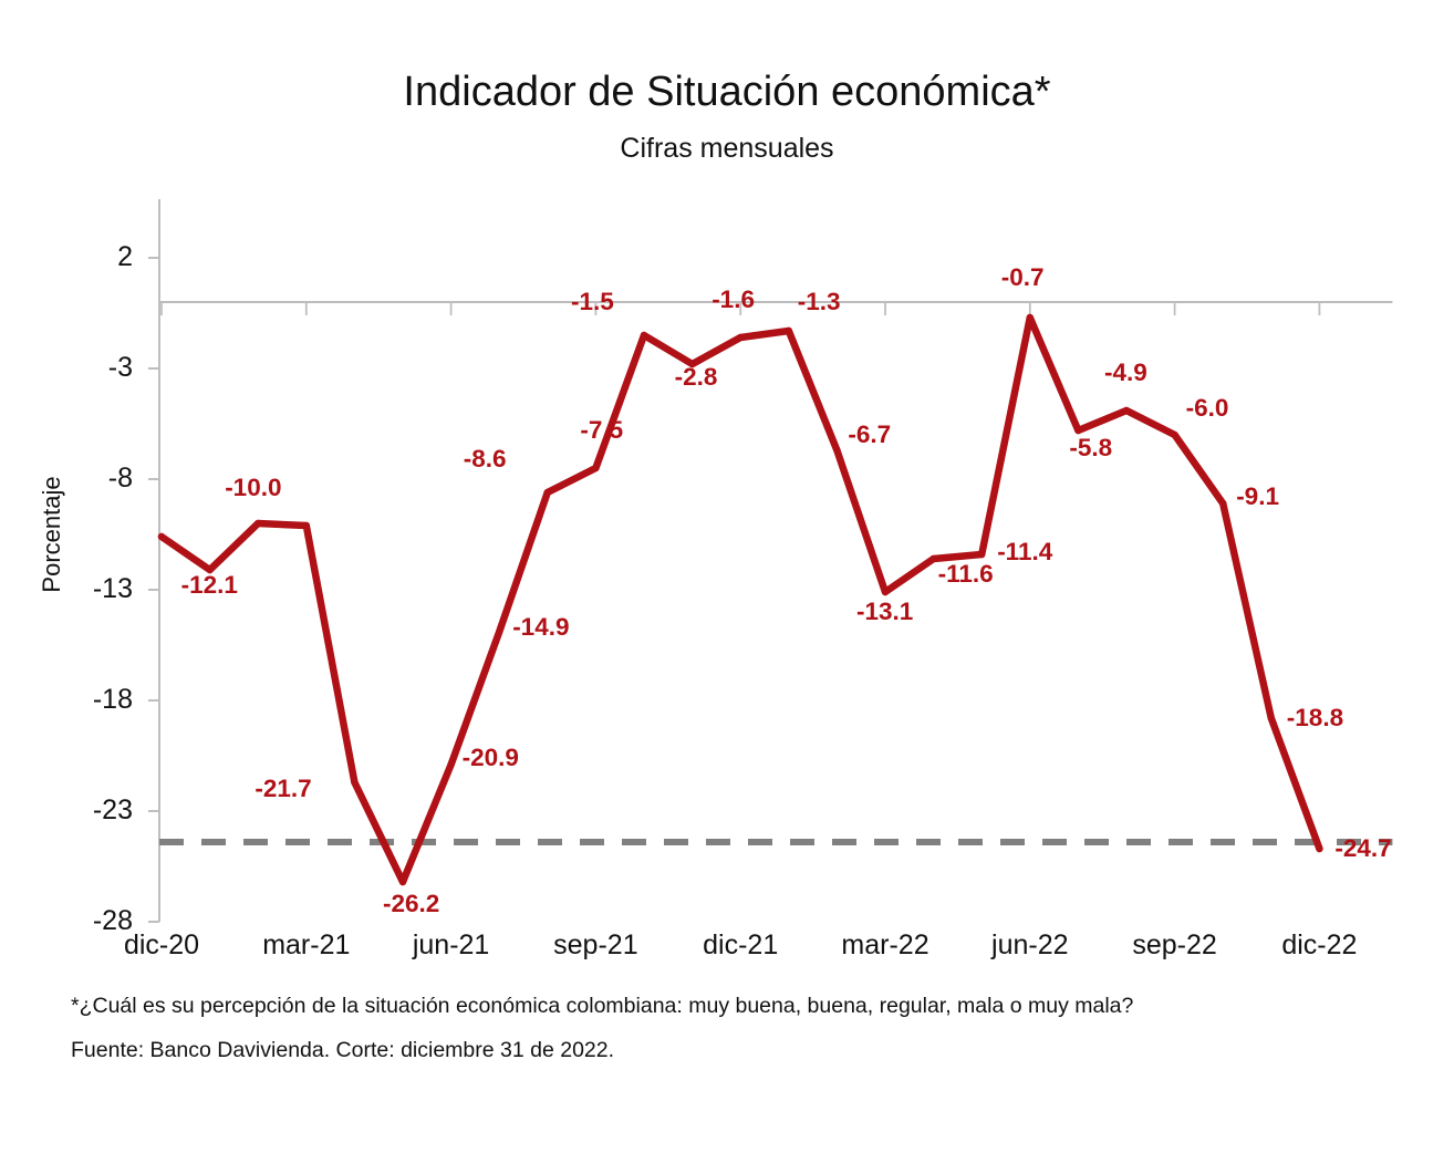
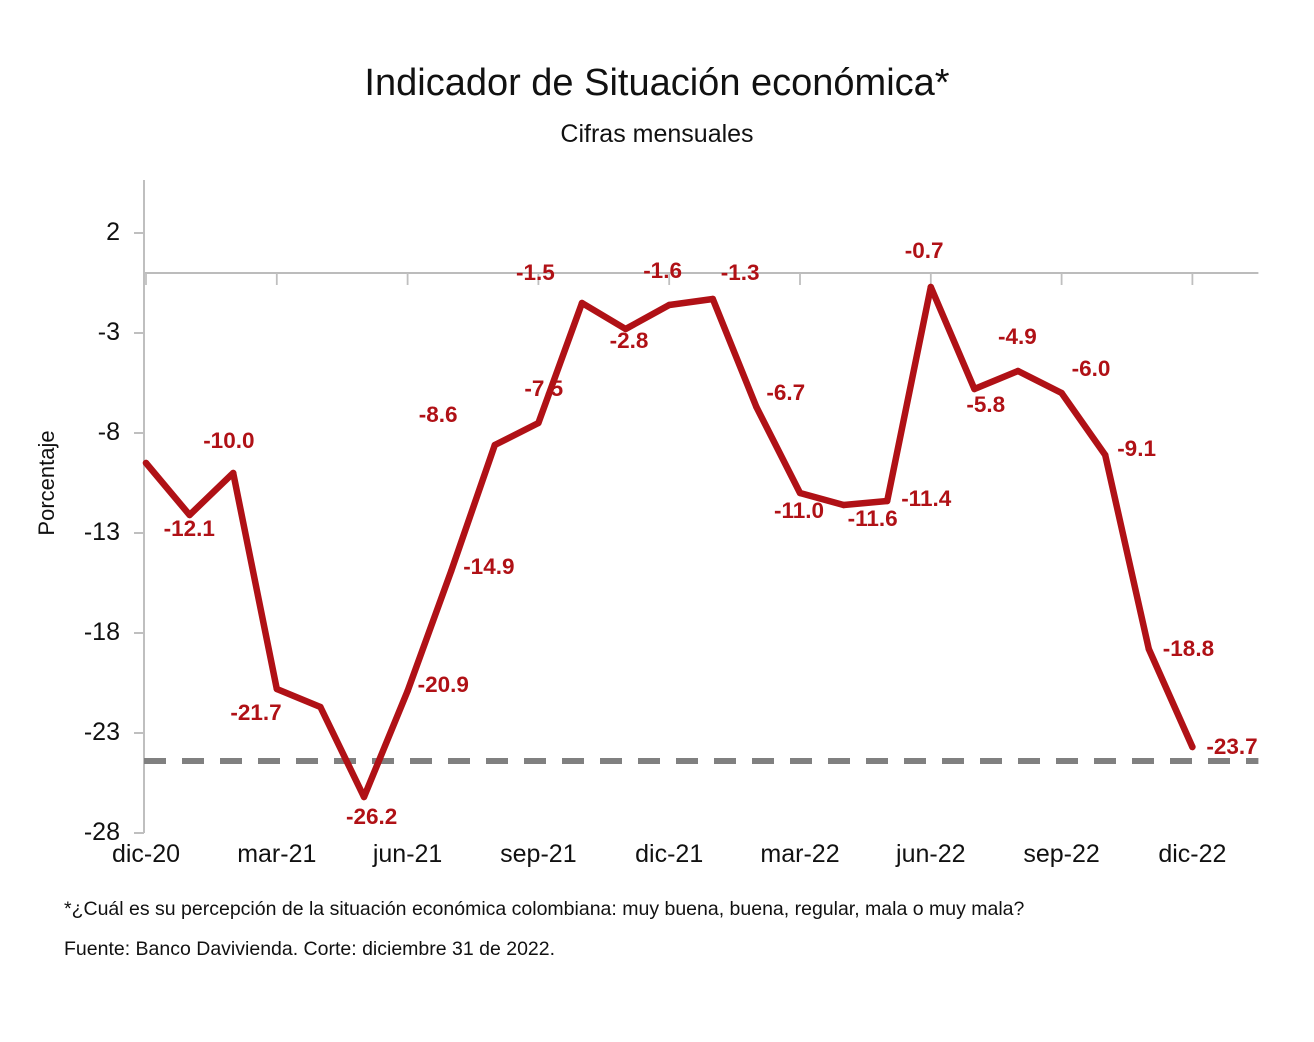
dic-20: -10.6 -> -9.5
mar-21: -10.1 -> -20.8
mar-22: -13.1 -> -11.0
dic-22: -24.7 -> -23.7
